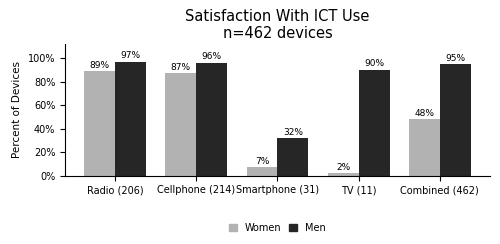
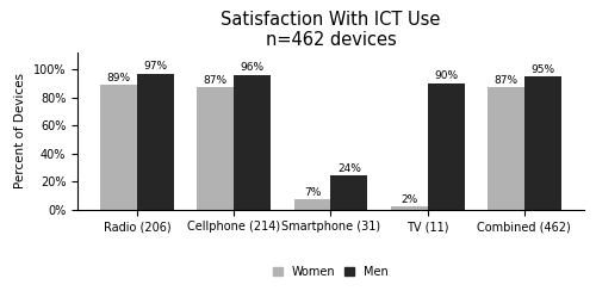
Men/Smartphone (31): 32% -> 24%
Women/Combined (462): 48% -> 87%
